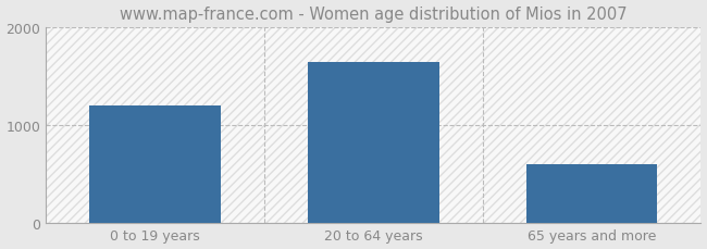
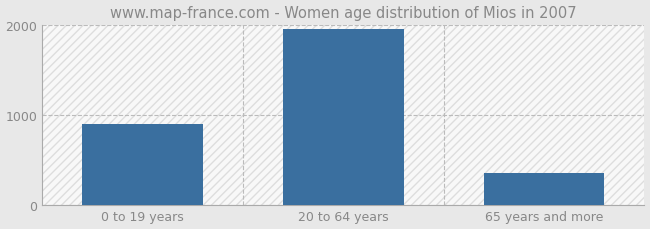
0 to 19 years: 1200 -> 900
20 to 64 years: 1640 -> 1950
65 years and more: 600 -> 350
